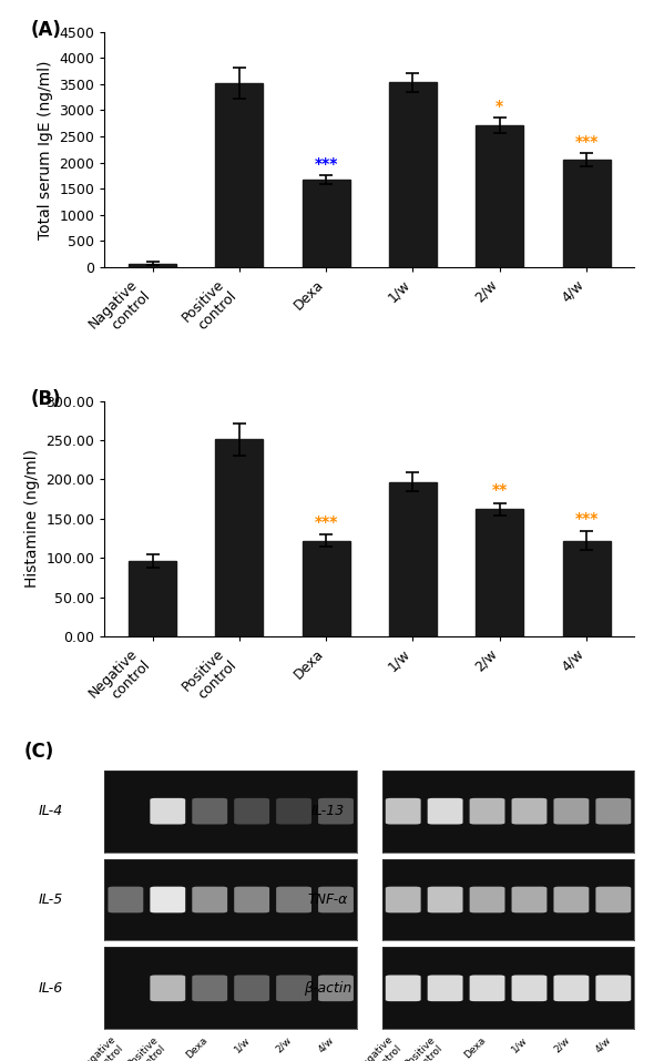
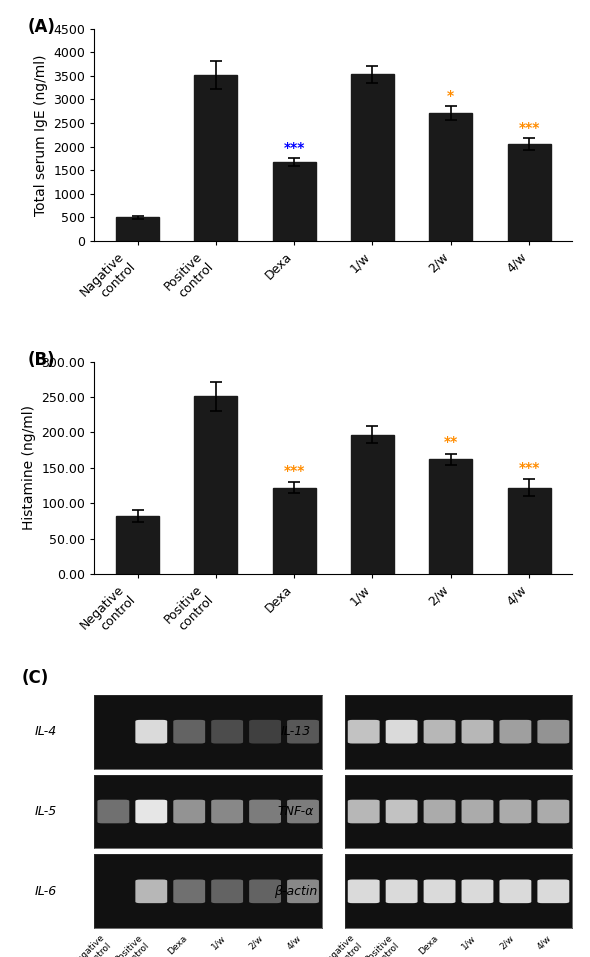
Nagative control: 80 -> 500
Negative control: 96 -> 82
